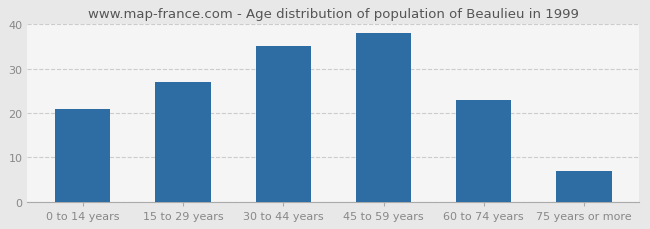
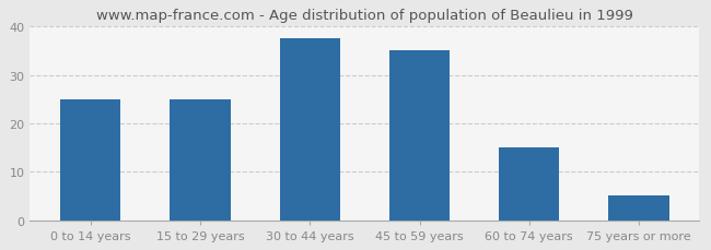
0 to 14 years: 21.0 -> 25.0
15 to 29 years: 27.0 -> 25.0
30 to 44 years: 35.0 -> 37.5
45 to 59 years: 38.0 -> 35.0
60 to 74 years: 23.0 -> 15.0
75 years or more: 7.0 -> 5.0
